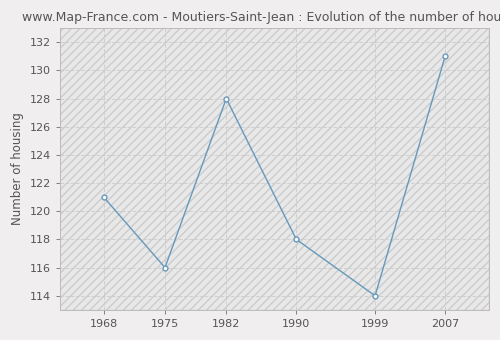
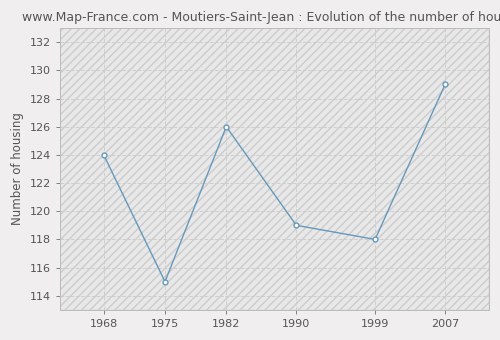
1968: 121 -> 124
1975: 116 -> 115
1982: 128 -> 126
1990: 118 -> 119
1999: 114 -> 118
2007: 131 -> 129
